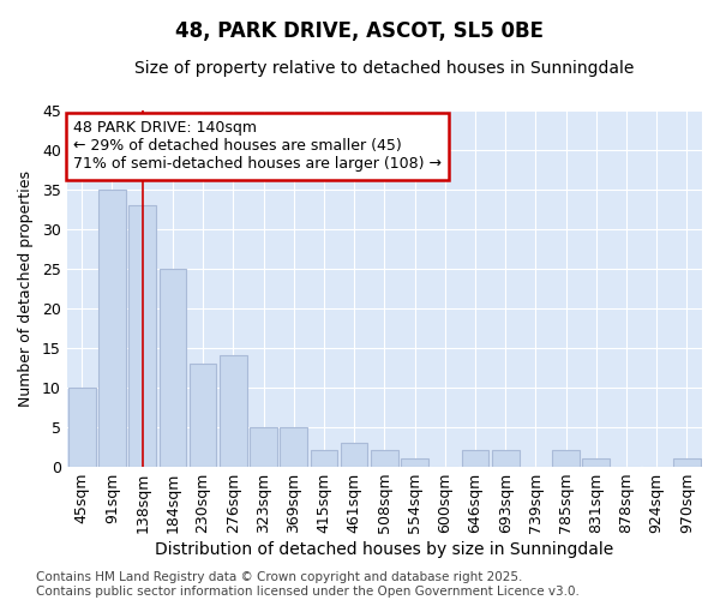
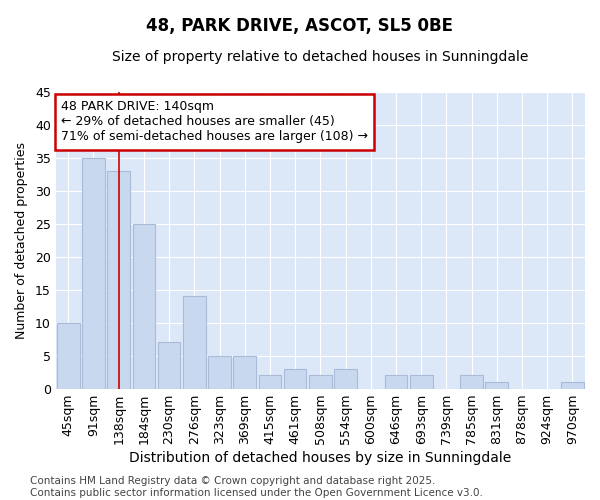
230sqm: 13 -> 7
554sqm: 1 -> 3
